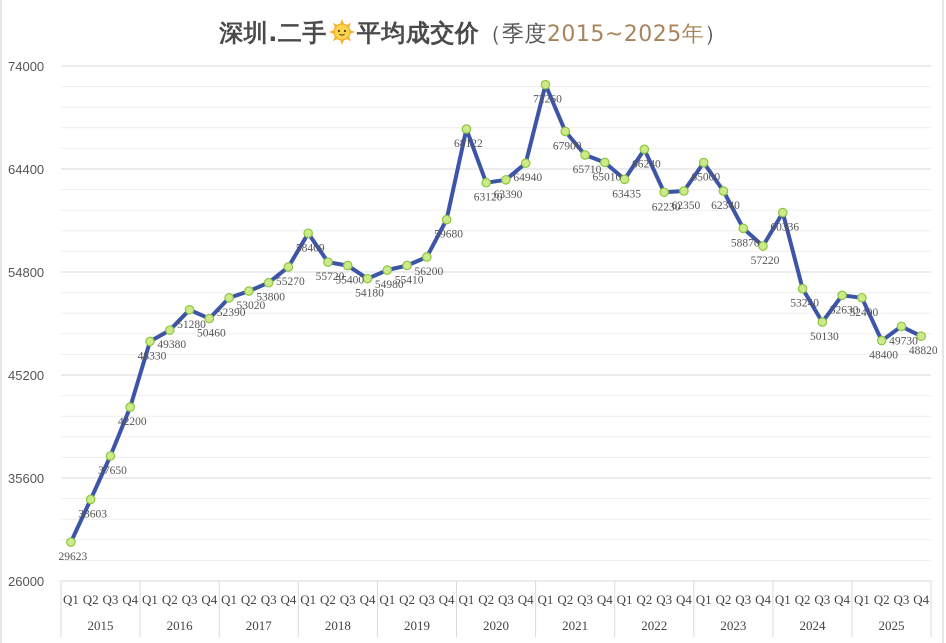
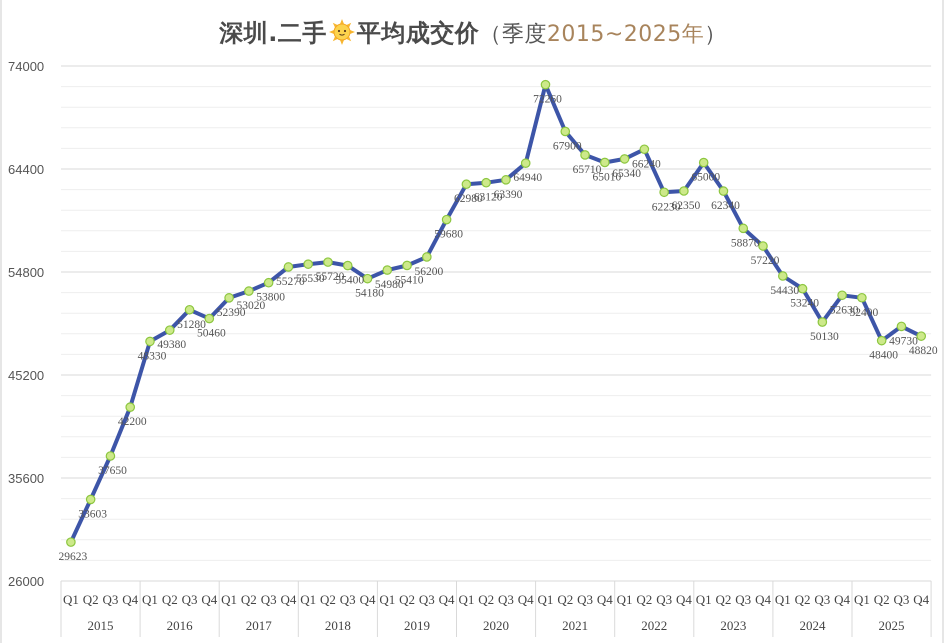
2018 Q1: 58409 -> 55530
2020 Q1: 68122 -> 62980
2022 Q1: 63435 -> 65340
2024 Q1: 60336 -> 54430
